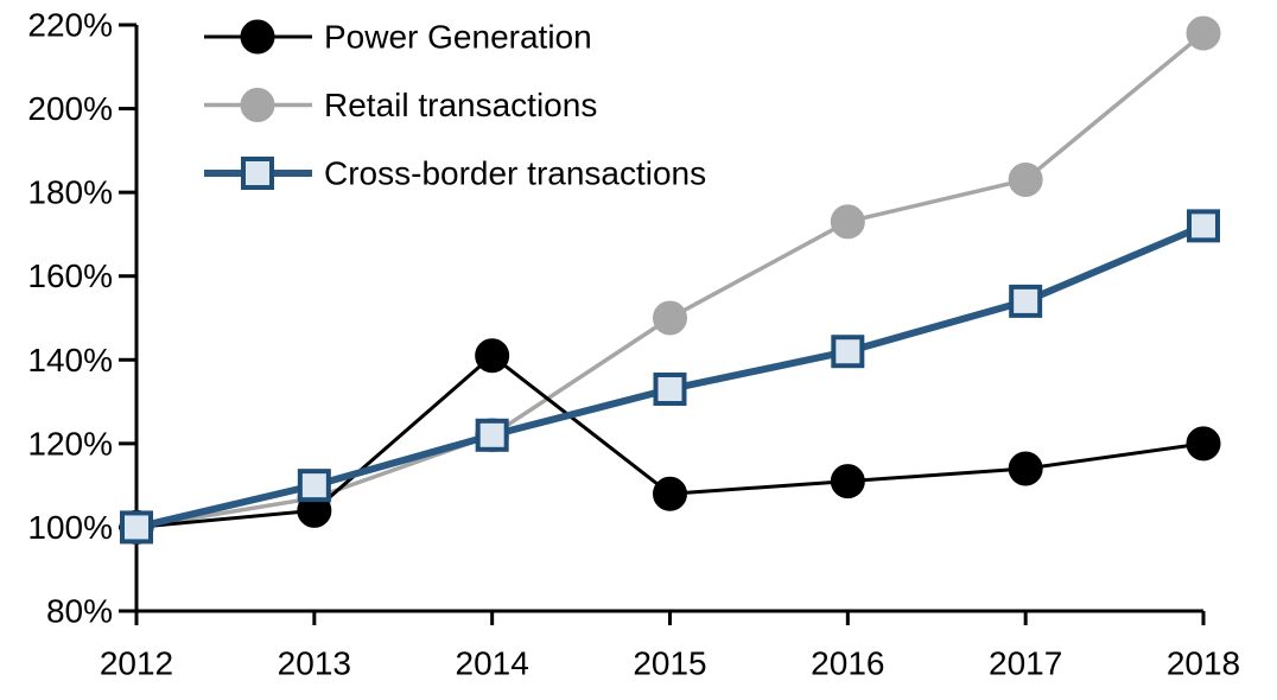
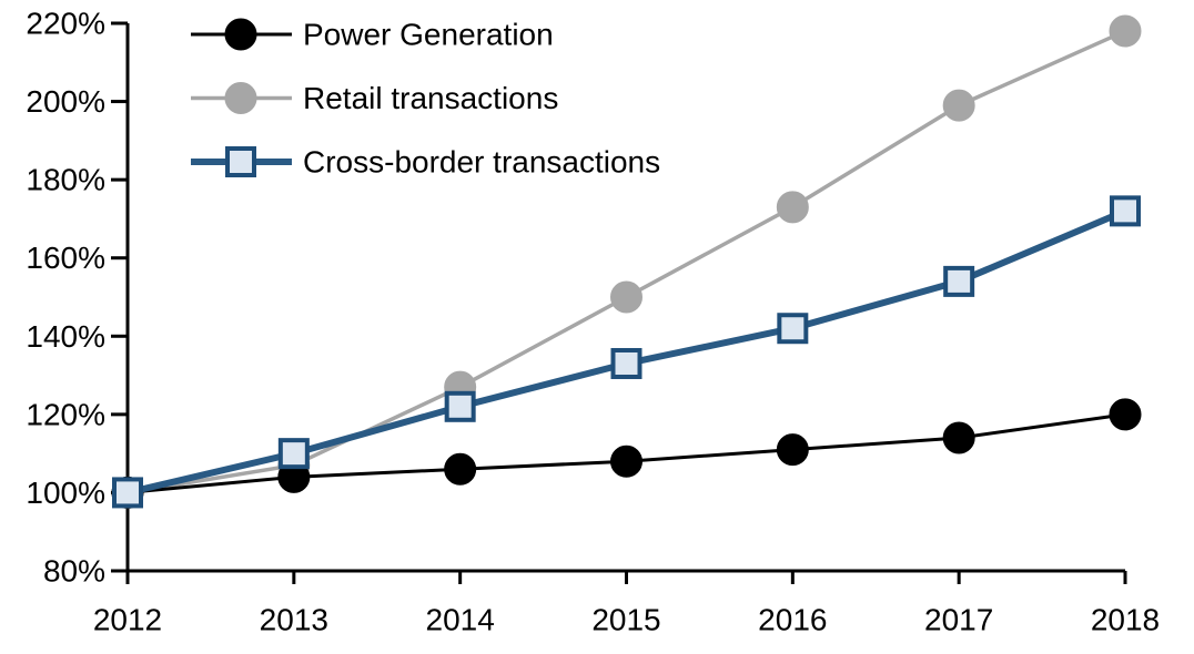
Power Generation/2014: 141% -> 106%
Retail transactions/2014: 122% -> 127%
Retail transactions/2017: 183% -> 199%
